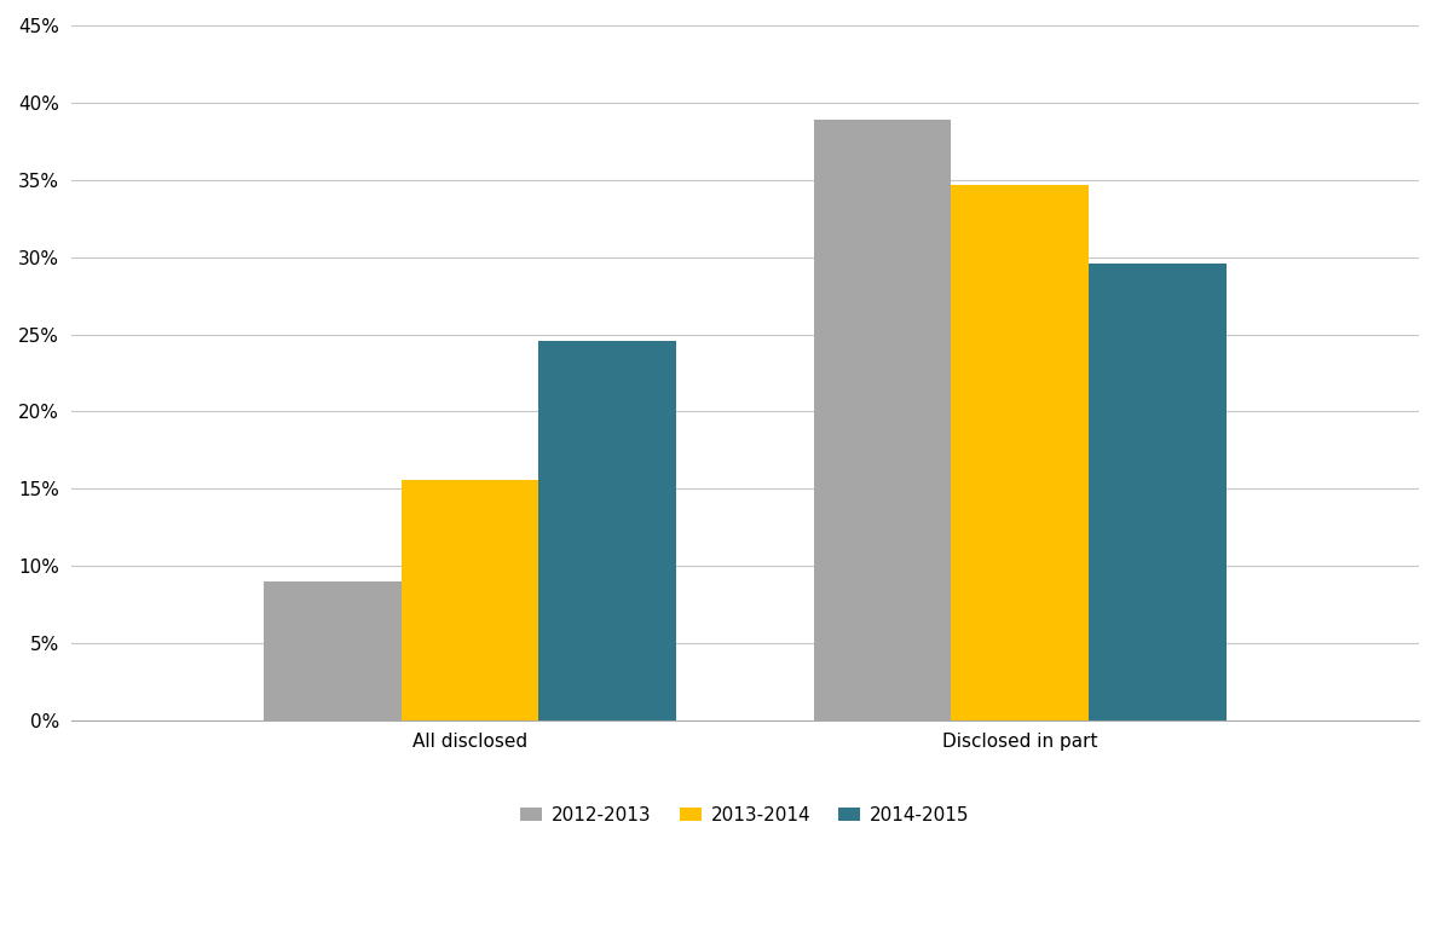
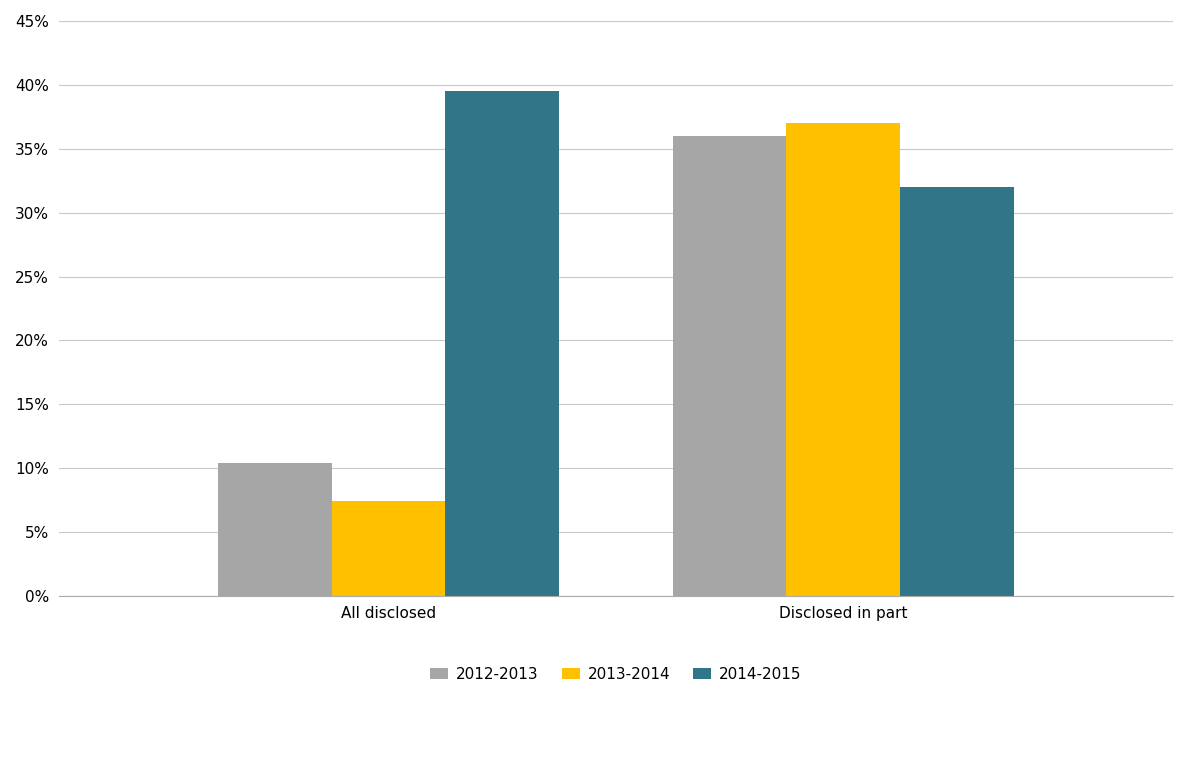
2012-2013/All disclosed: 9.0% -> 10.4%
2013-2014/All disclosed: 15.6% -> 7.4%
2014-2015/All disclosed: 24.6% -> 39.5%
2012-2013/Disclosed in part: 38.9% -> 36.0%
2013-2014/Disclosed in part: 34.7% -> 37.0%
2014-2015/Disclosed in part: 29.6% -> 32.0%
